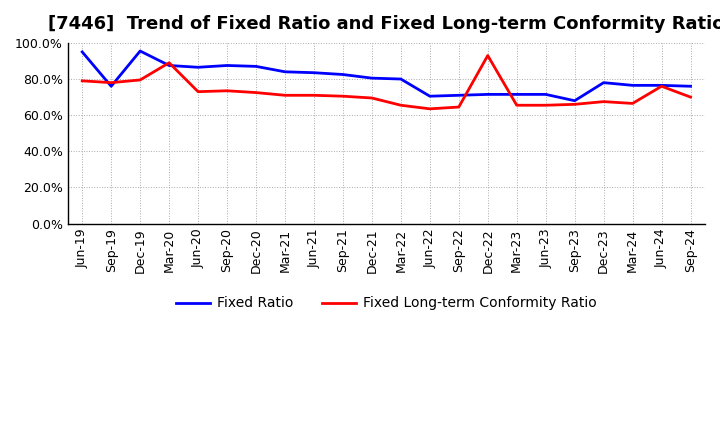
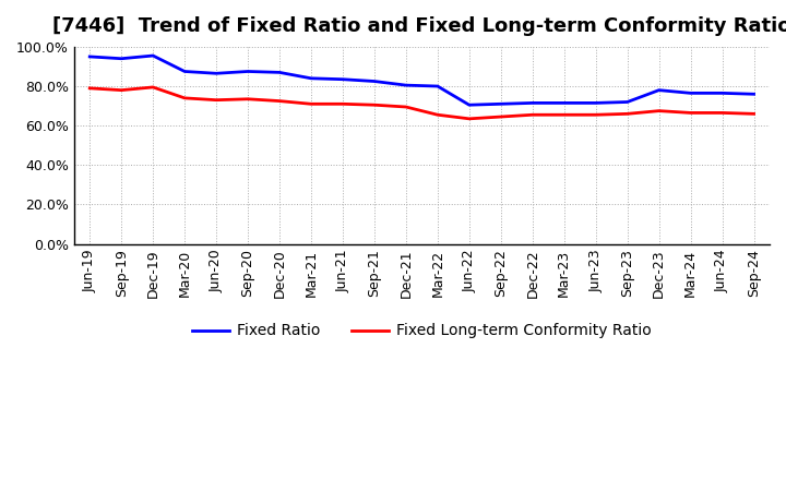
Fixed Ratio/Sep-19: 76% -> 94%
Fixed Long-term Conformity Ratio/Mar-20: 89% -> 74%
Fixed Long-term Conformity Ratio/Dec-22: 93% -> 66%
Fixed Ratio/Sep-23: 68% -> 72%
Fixed Long-term Conformity Ratio/Jun-24: 76% -> 66%
Fixed Long-term Conformity Ratio/Sep-24: 70% -> 66%
